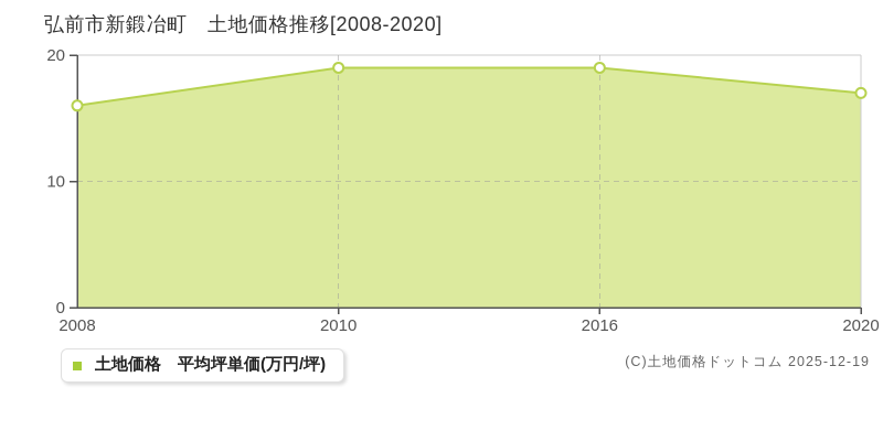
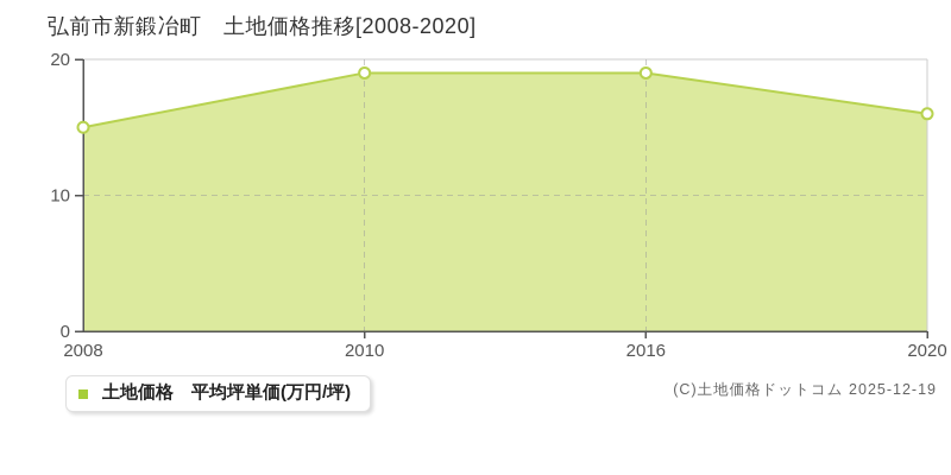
2008: 16 -> 15
2020: 17 -> 16
